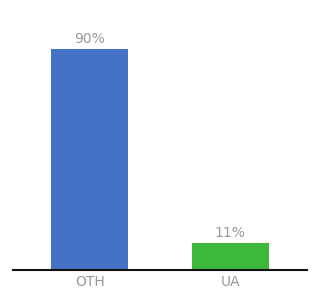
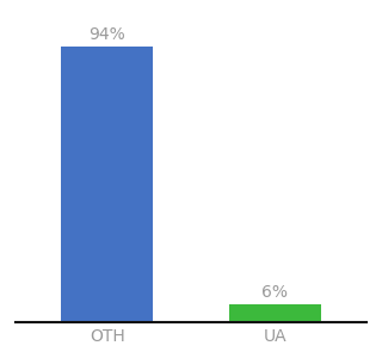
OTH: 90% -> 94%
UA: 11% -> 6%
